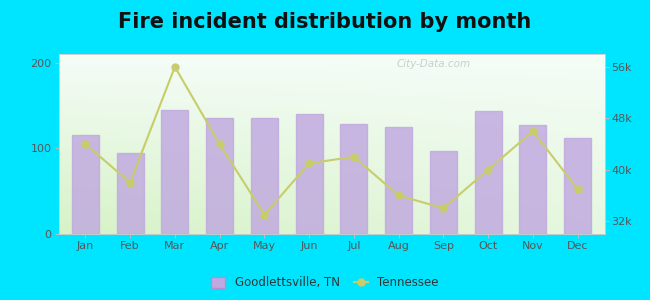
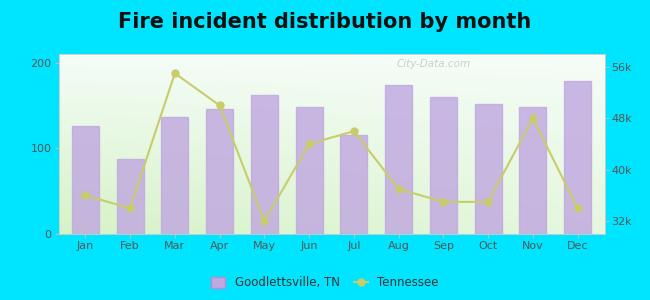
Goodlettsville, TN/Jan: 115 -> 126
Tennessee/Jan: 44k -> 36k
Goodlettsville, TN/Feb: 95 -> 88
Tennessee/Feb: 38k -> 34k
Goodlettsville, TN/Mar: 145 -> 136
Tennessee/Mar: 56k -> 55k
Goodlettsville, TN/Apr: 135 -> 146
Tennessee/Apr: 44k -> 50k
Goodlettsville, TN/May: 135 -> 162
Tennessee/May: 33k -> 32k
Goodlettsville, TN/Jun: 140 -> 148
Tennessee/Jun: 41k -> 44k
Goodlettsville, TN/Jul: 128 -> 116
Tennessee/Jul: 42k -> 46k
Goodlettsville, TN/Aug: 125 -> 174
Tennessee/Aug: 36k -> 37k
Goodlettsville, TN/Sep: 97 -> 160
Tennessee/Sep: 34k -> 35k
Goodlettsville, TN/Oct: 143 -> 152
Tennessee/Oct: 40k -> 35k
Goodlettsville, TN/Nov: 127 -> 148
Tennessee/Nov: 46k -> 48k
Goodlettsville, TN/Dec: 112 -> 178
Tennessee/Dec: 37k -> 34k
